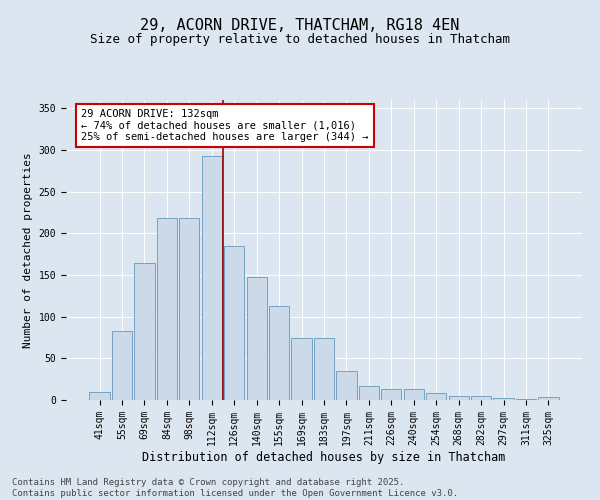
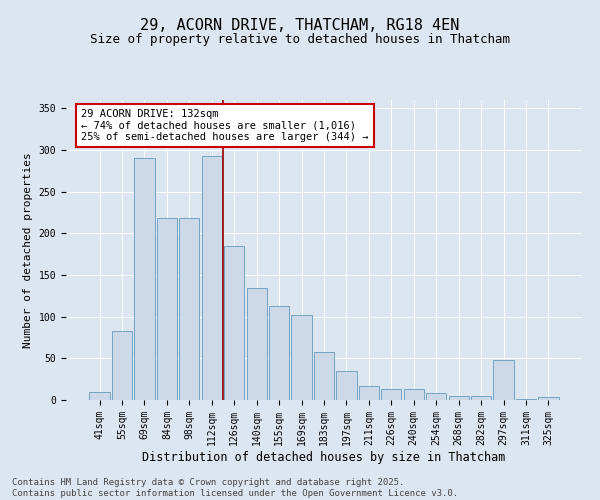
69sqm: 165 -> 290
140sqm: 148 -> 134
169sqm: 75 -> 102
183sqm: 75 -> 58
297sqm: 2 -> 48
